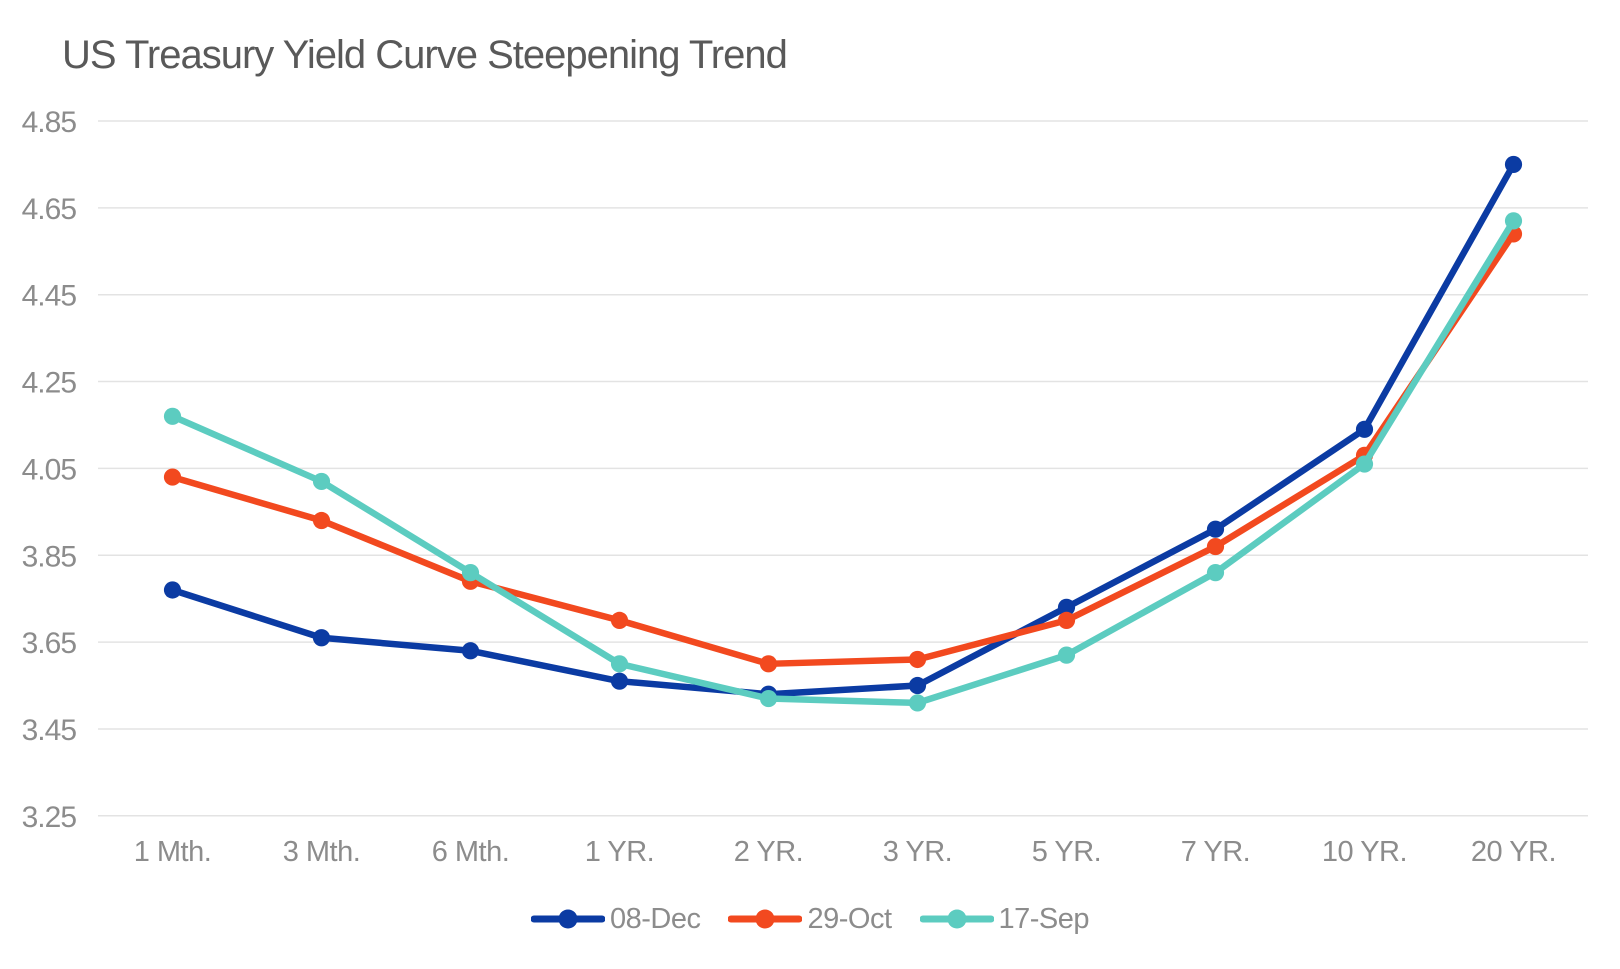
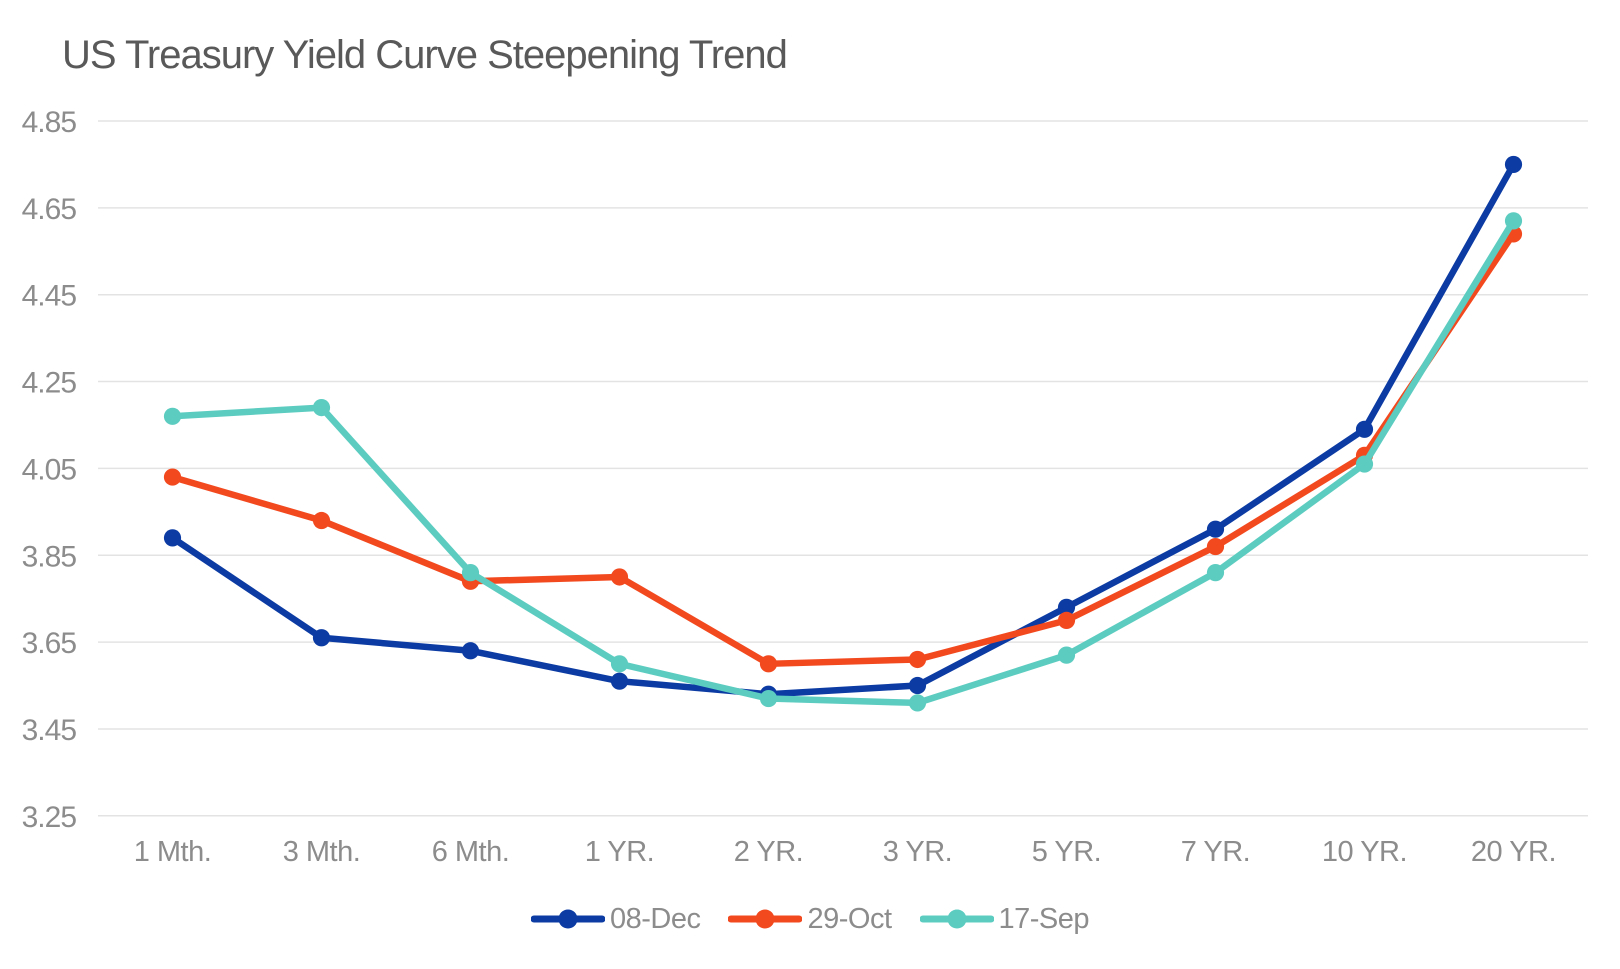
08-Dec/1 Mth.: 3.77 -> 3.89
17-Sep/3 Mth.: 4.02 -> 4.19
29-Oct/1 YR.: 3.70 -> 3.80
